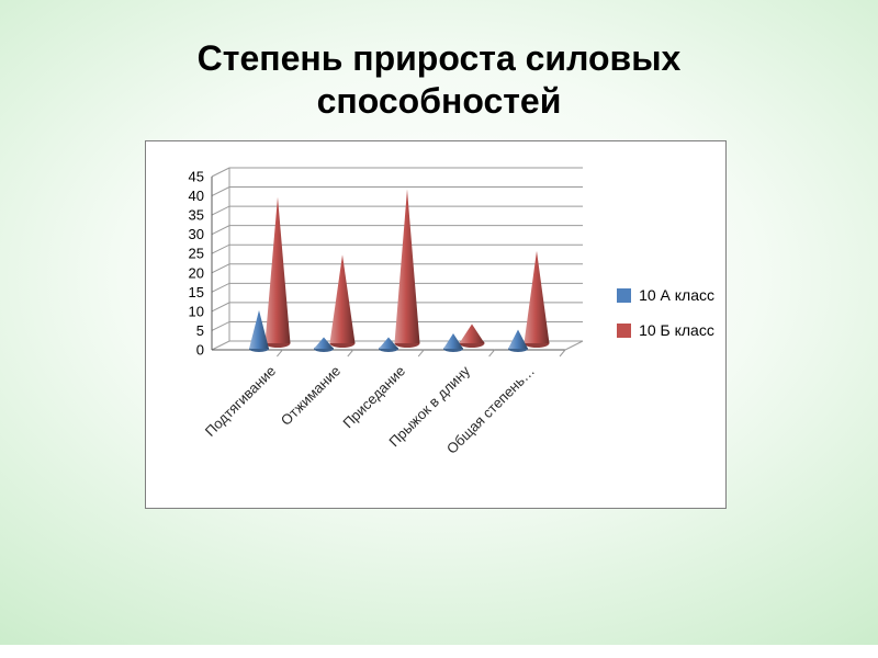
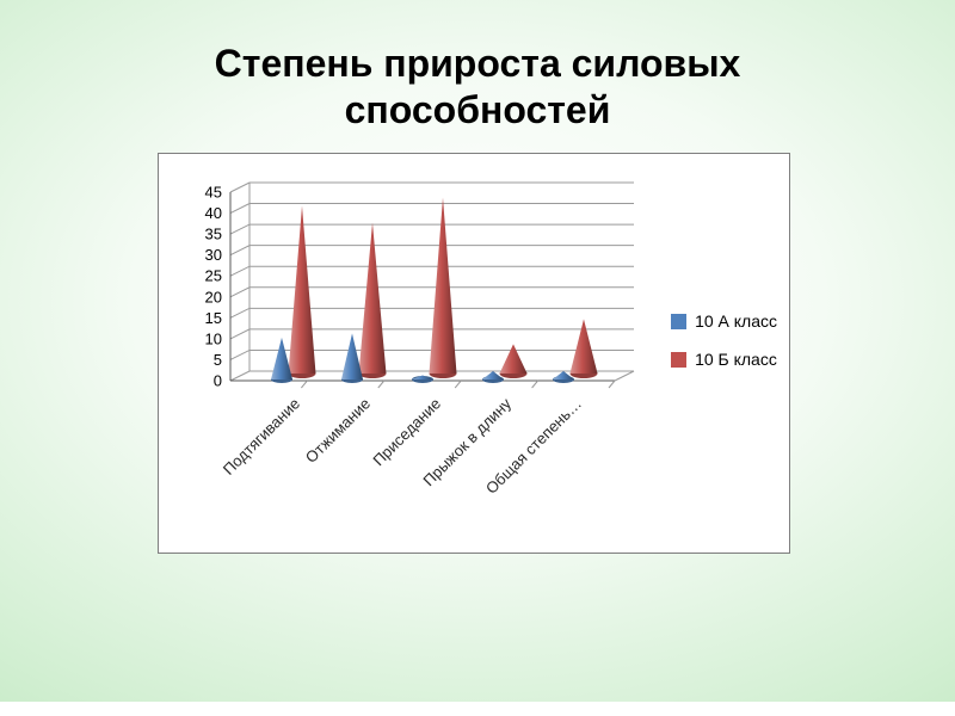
10 Б класс/Подтягивание: 38 -> 40
10 А класс/Отжимание: 3 -> 11
10 Б класс/Отжимание: 23 -> 36
10 А класс/Приседание: 3 -> 1
10 Б класс/Приседание: 40 -> 42
10 А класс/Прыжок в длину: 4 -> 2
10 Б класс/Прыжок в длину: 5 -> 7
10 А класс/Общая степень…: 5 -> 2
10 Б класс/Общая степень…: 24 -> 13
